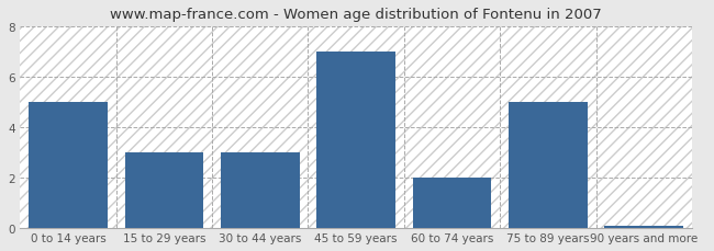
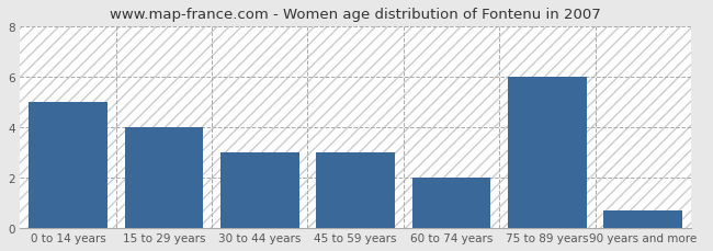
15 to 29 years: 3.00 -> 4.00
45 to 59 years: 7.00 -> 3.00
75 to 89 years: 5.00 -> 6.00
90 years and more: 0.07 -> 0.70
